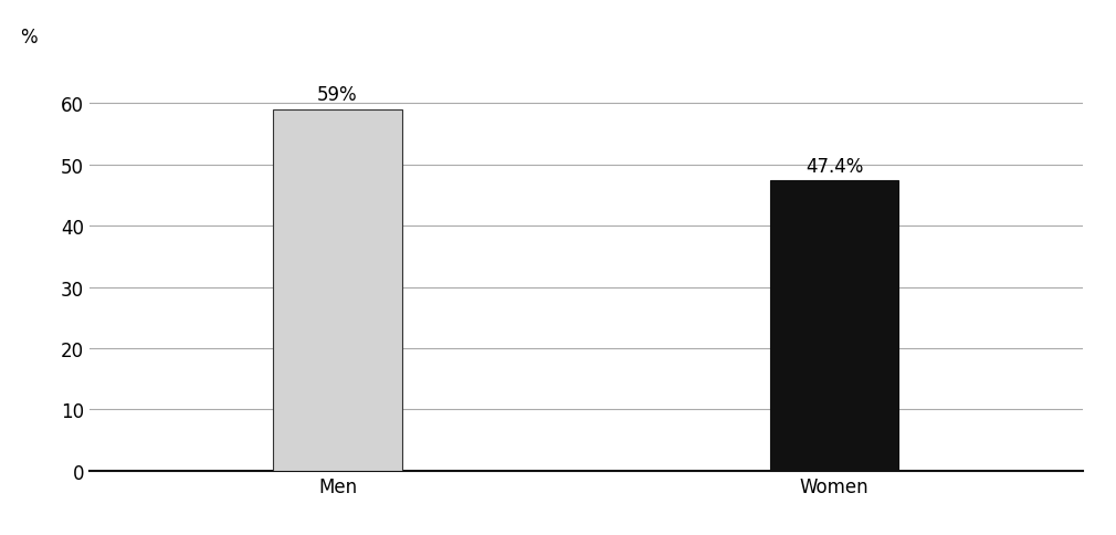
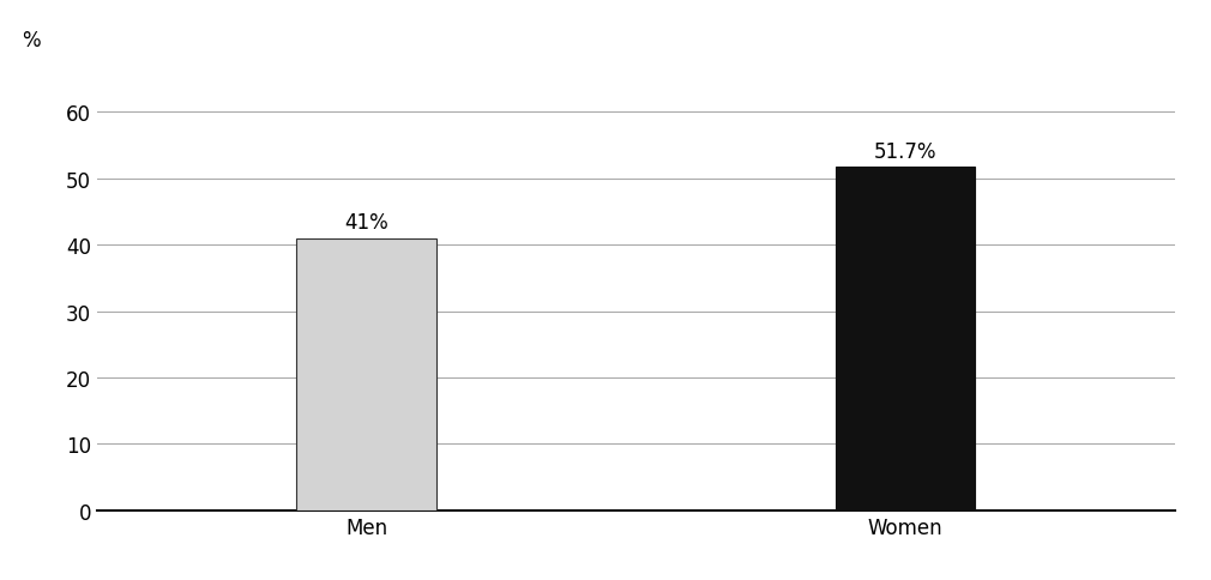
Men: 59% -> 41%
Women: 47.4% -> 51.7%
